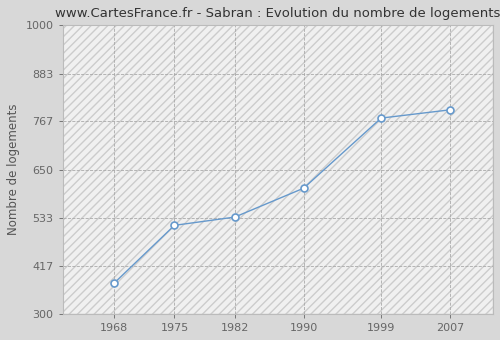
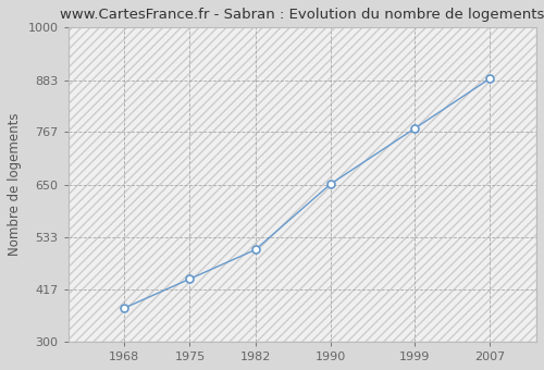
1975: 515 -> 440
1982: 535 -> 505
1990: 605 -> 651
2007: 795 -> 886
